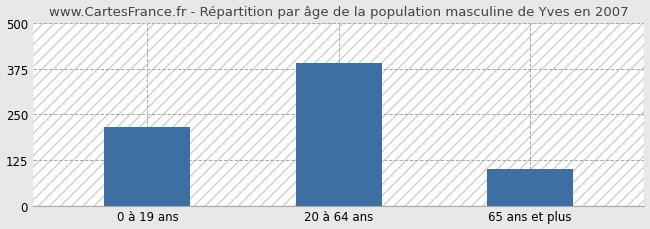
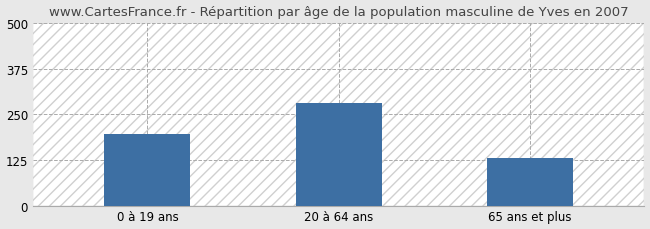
0 à 19 ans: 215 -> 195
20 à 64 ans: 390 -> 280
65 ans et plus: 100 -> 130
